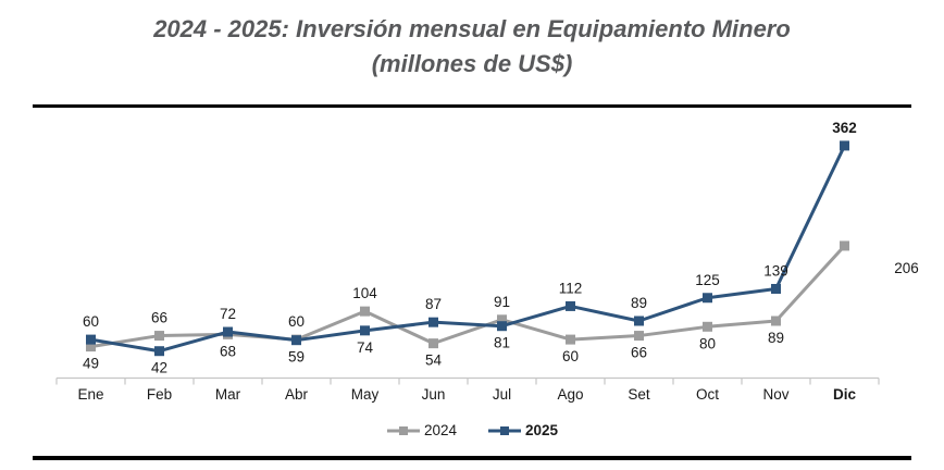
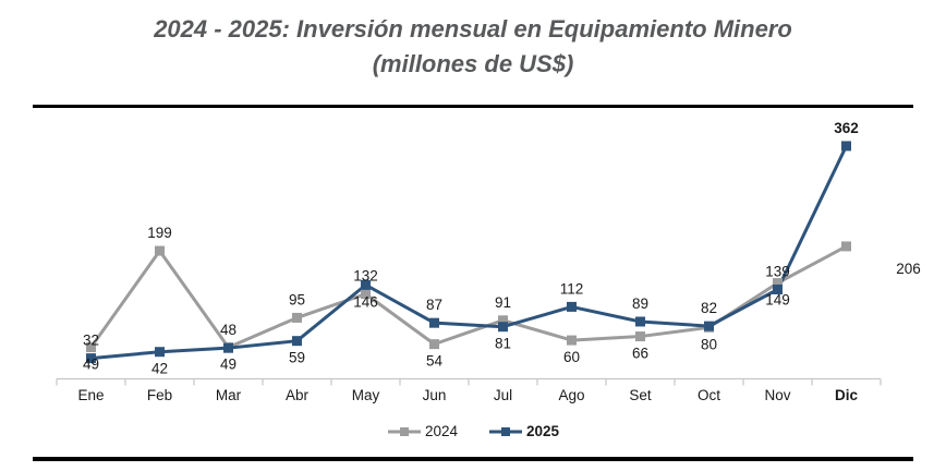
2025/Ene: 60 -> 32
2024/Feb: 66 -> 199
2024/Mar: 68 -> 49
2025/Mar: 72 -> 48
2024/Abr: 60 -> 95
2024/May: 104 -> 132
2025/May: 74 -> 146
2025/Oct: 125 -> 82
2024/Nov: 89 -> 149
